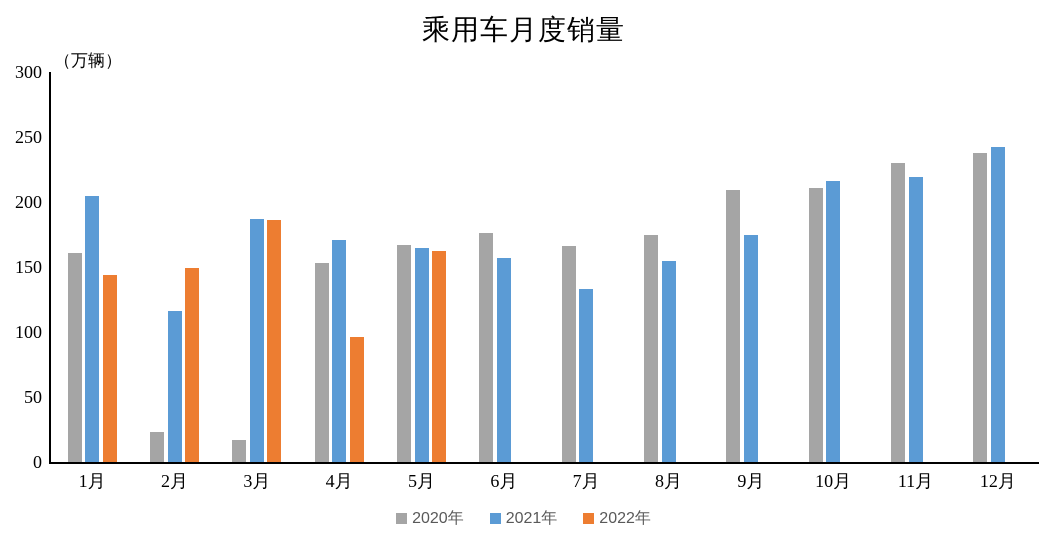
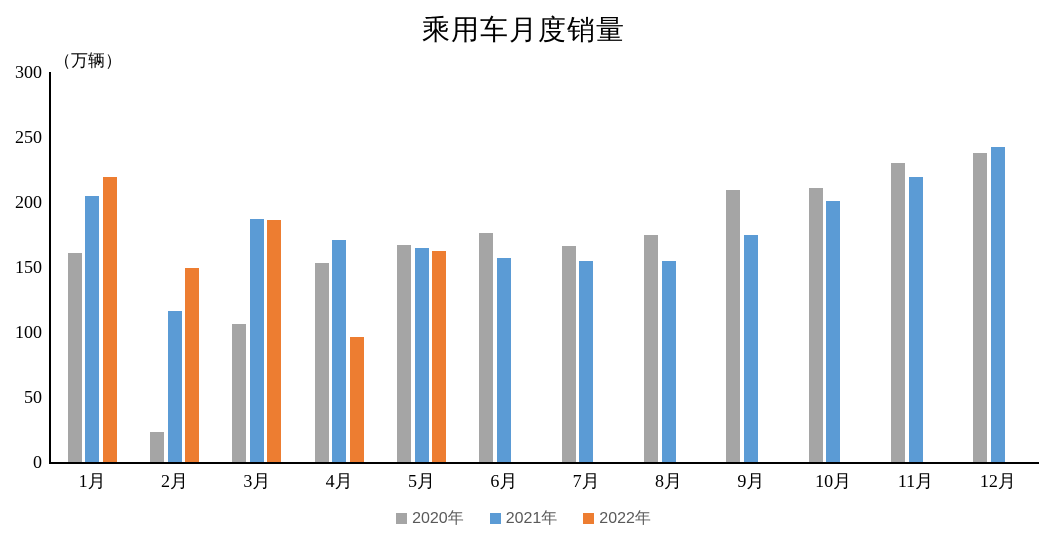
2022年/1月: 144 -> 219
2020年/3月: 17 -> 106
2021年/7月: 133 -> 155
2021年/10月: 216 -> 201
